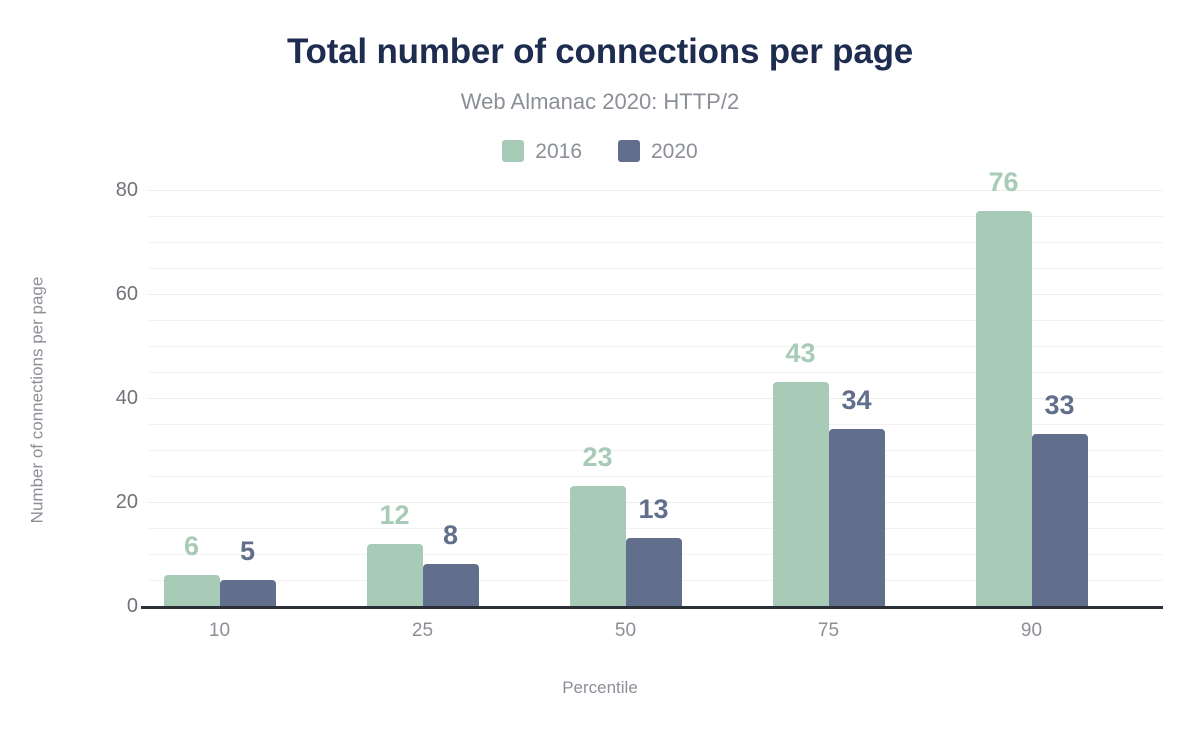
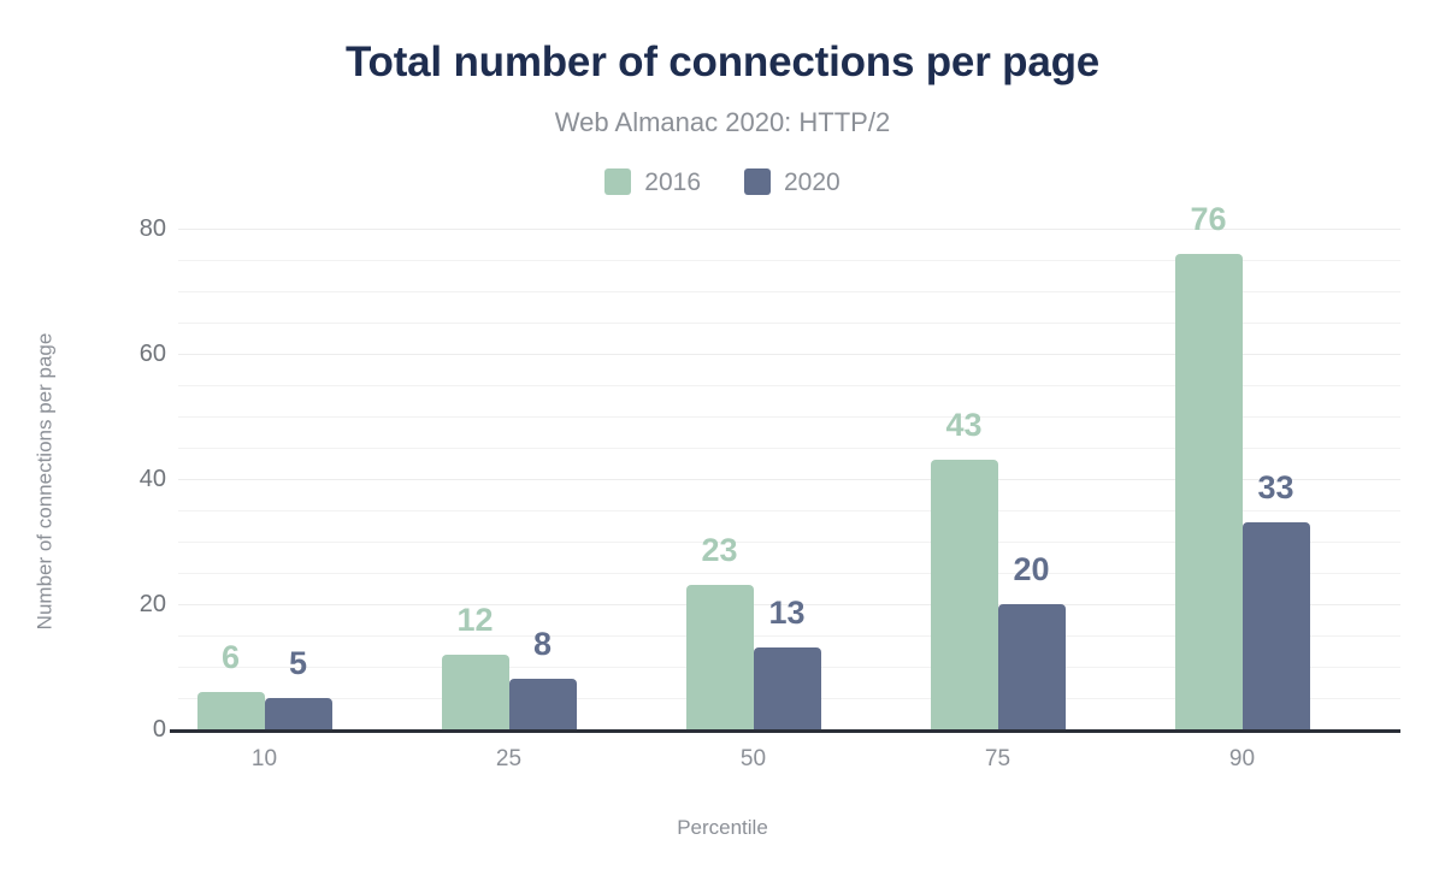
2020/75: 34 -> 20
